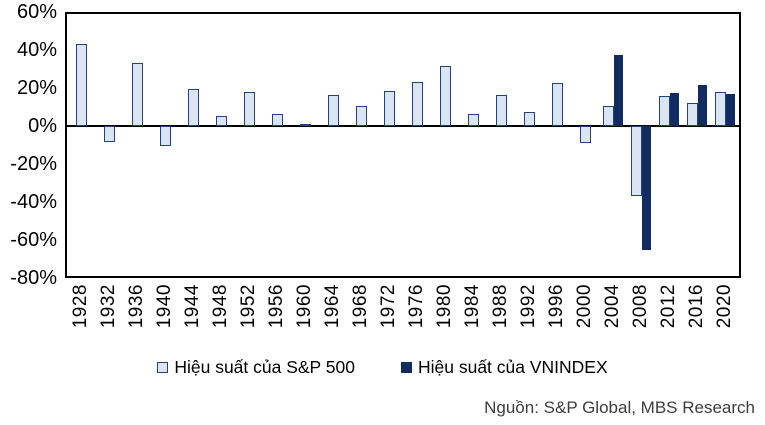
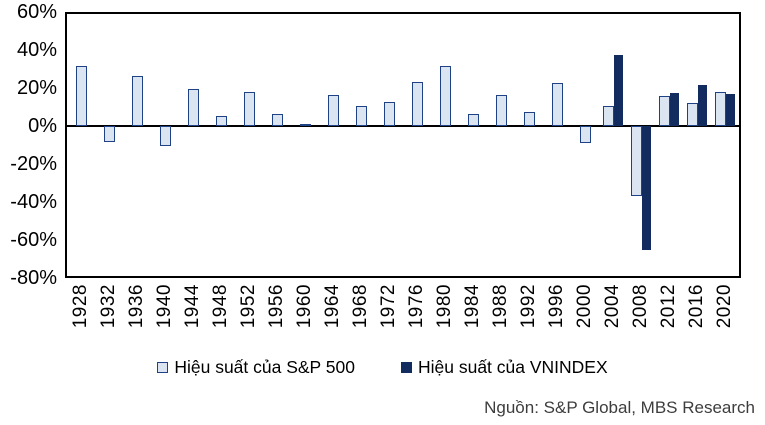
Hiệu suất của S&P 500/1928: 44% -> 32%
Hiệu suất của S&P 500/1936: 34% -> 27%
Hiệu suất của S&P 500/1972: 19% -> 13%
